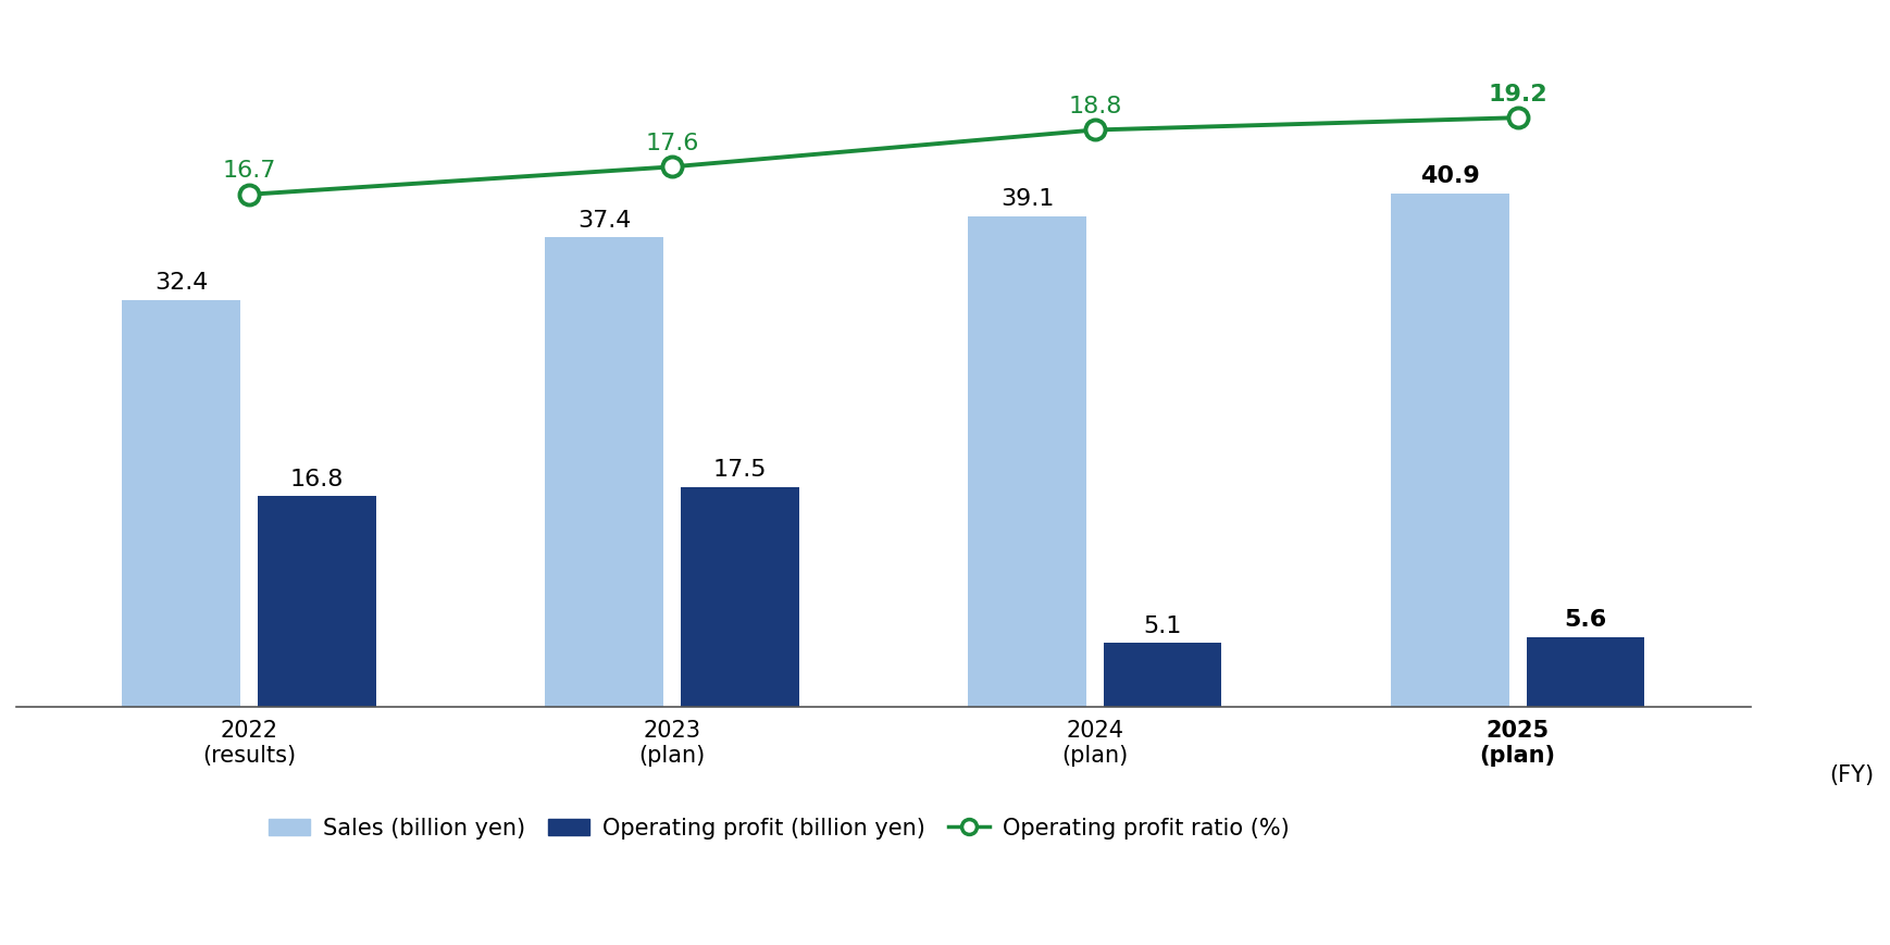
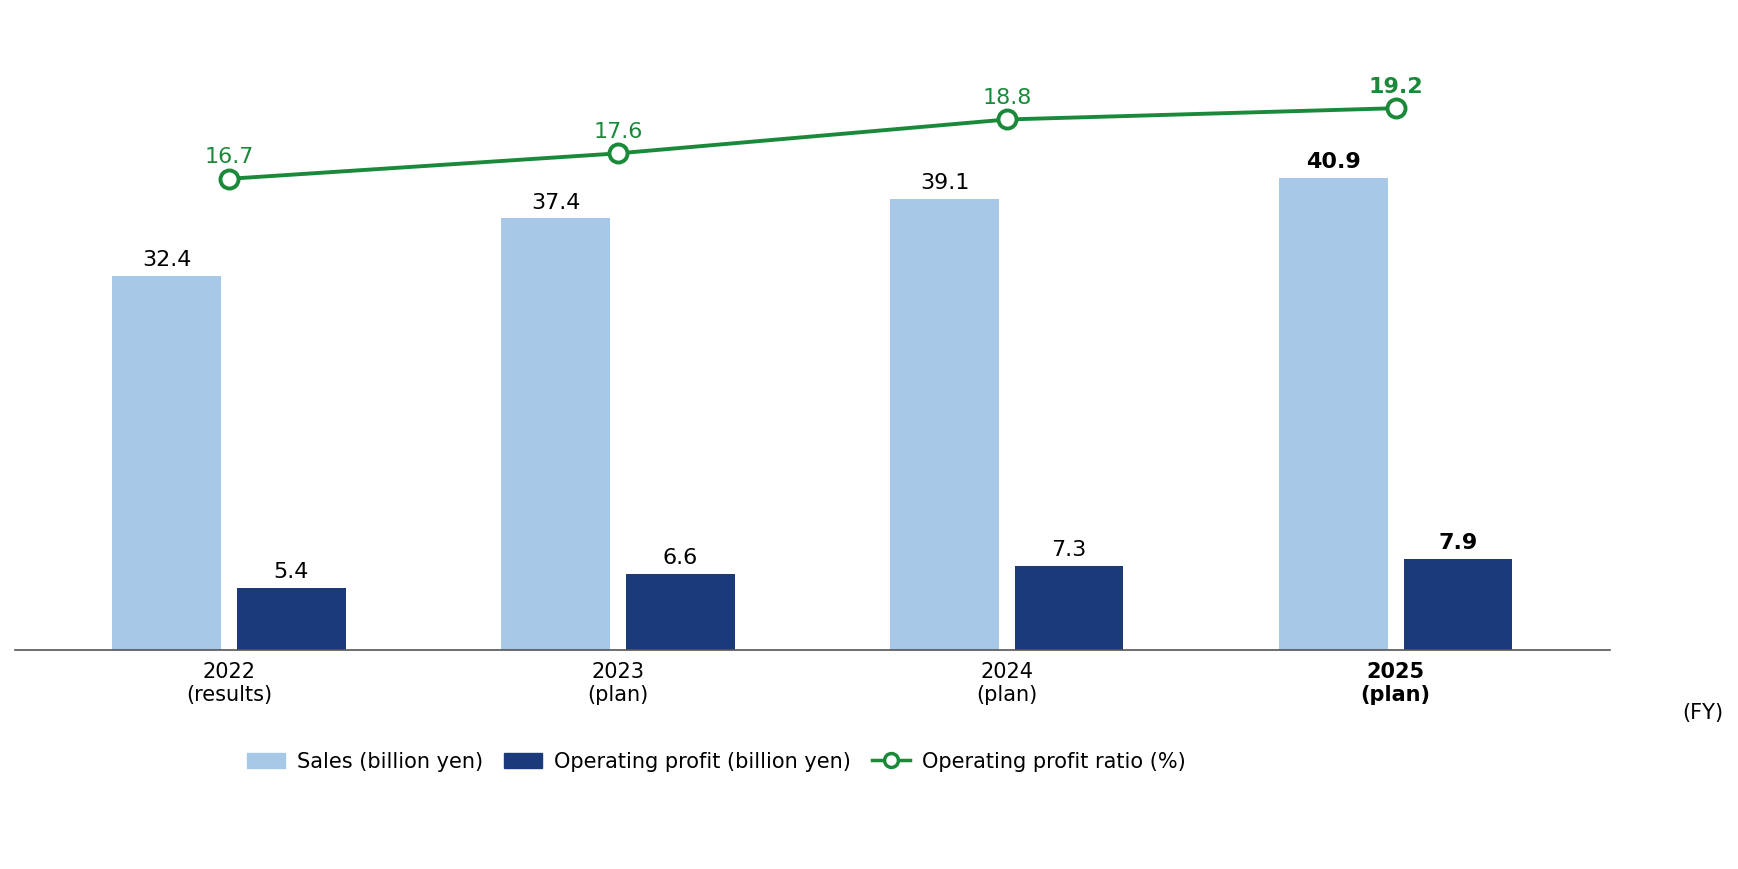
Operating profit (billion yen)/2022 (results): 16.8 -> 5.4
Operating profit (billion yen)/2023 (plan): 17.5 -> 6.6
Operating profit (billion yen)/2024 (plan): 5.1 -> 7.3
Operating profit (billion yen)/2025 (plan): 5.6 -> 7.9
